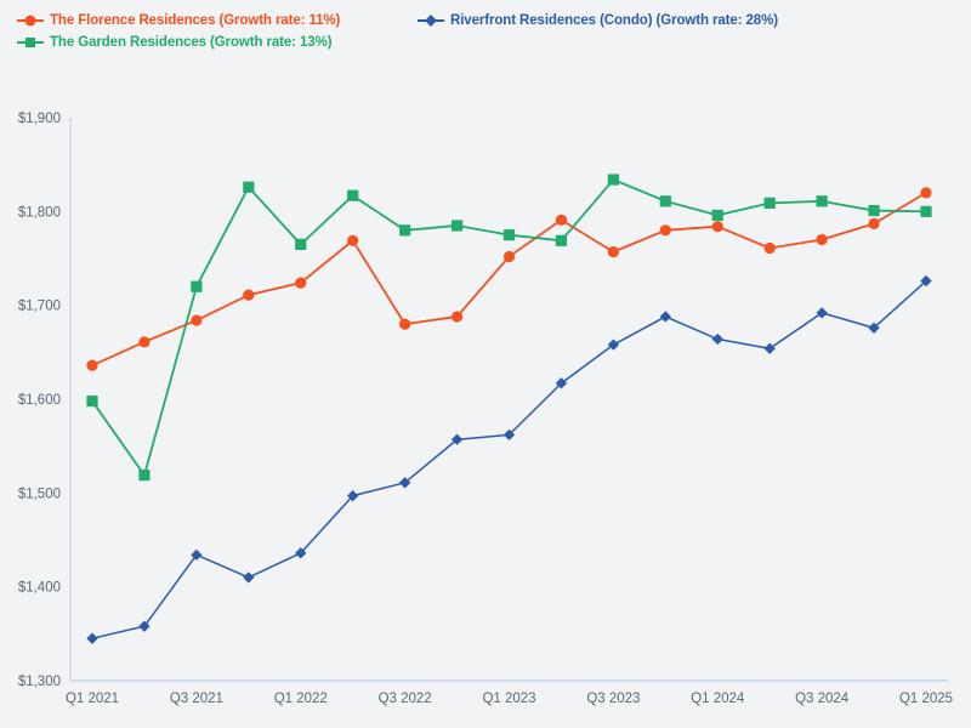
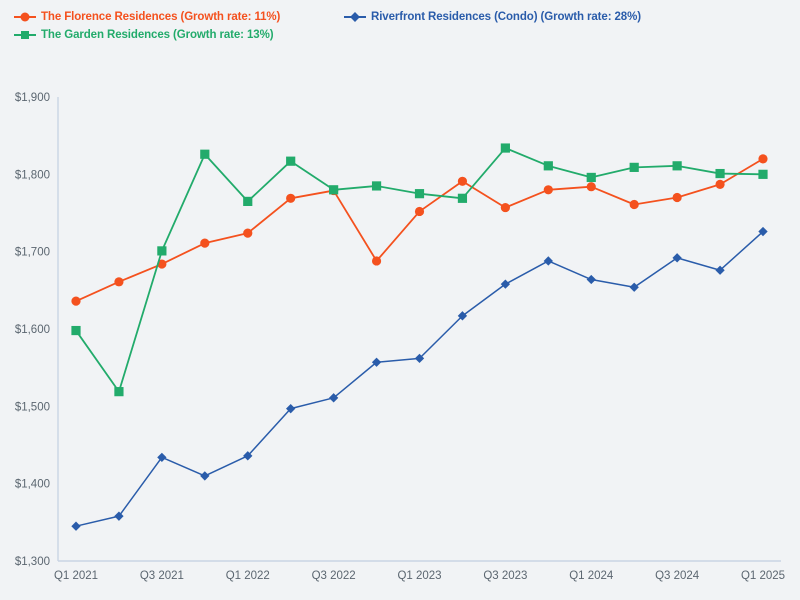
The Garden Residences (Growth rate: 13%)/Q3 2021: $1720 -> $1700
The Florence Residences (Growth rate: 11%)/Q3 2022: $1680 -> $1780
